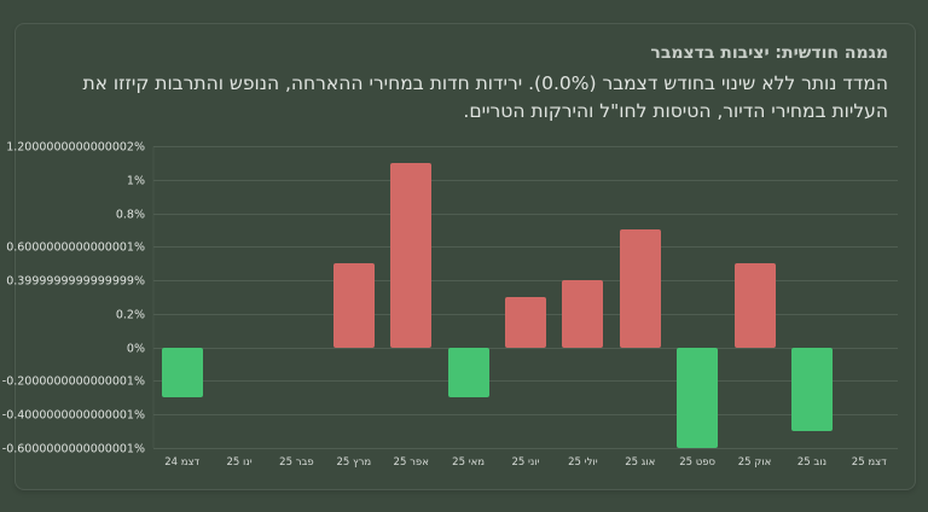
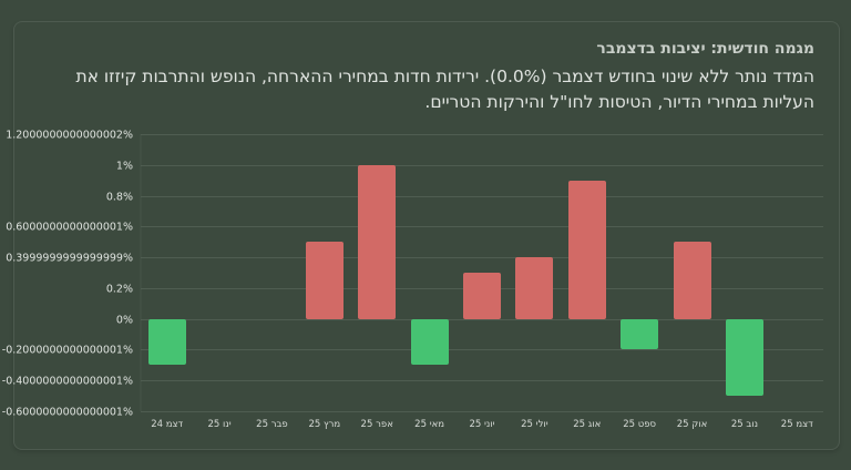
אפר 25: 1.1% -> 1.0%
אוג 25: 0.7% -> 0.9%
ספט 25: -0.6% -> -0.2%
